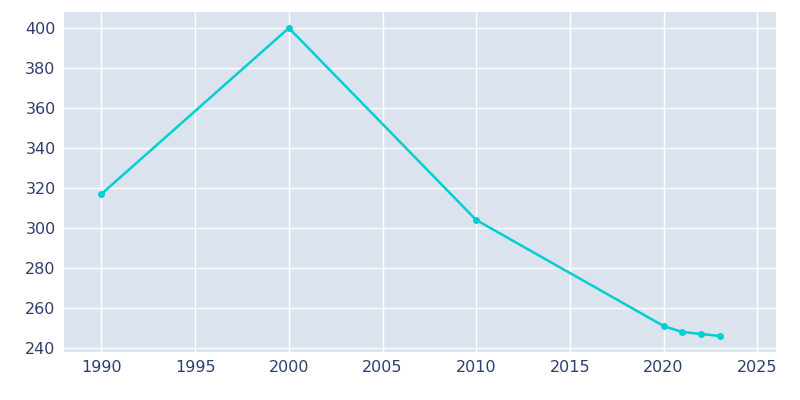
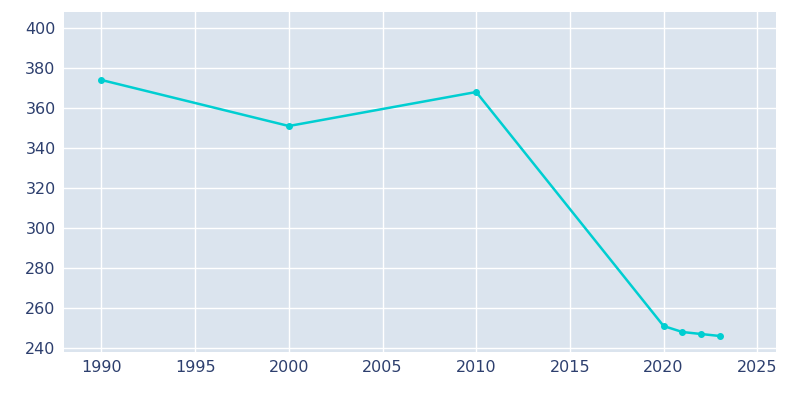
1990: 317 -> 374
2000: 400 -> 351
2010: 304 -> 368
